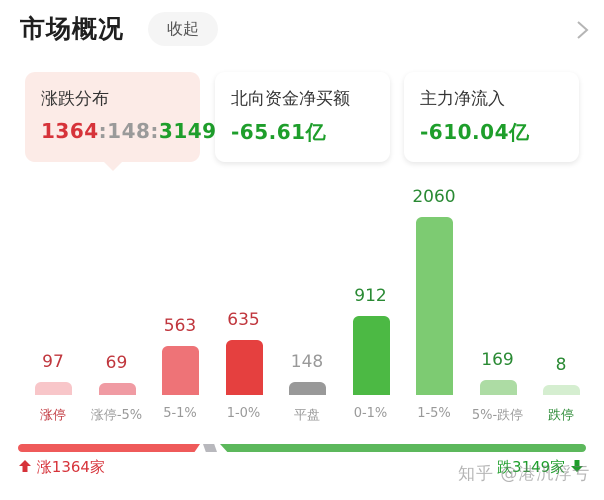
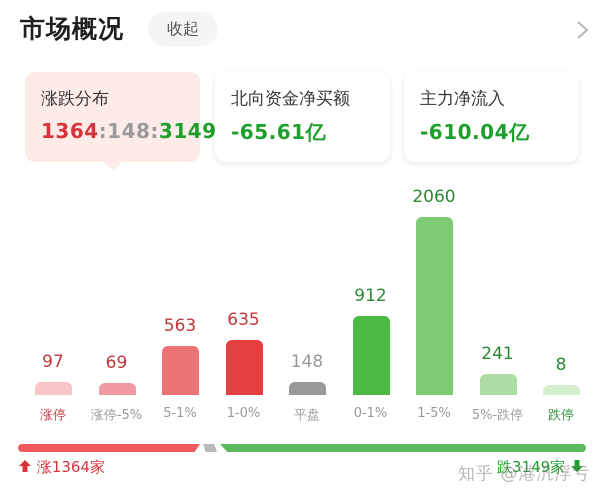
5%-跌停: 169 -> 241
